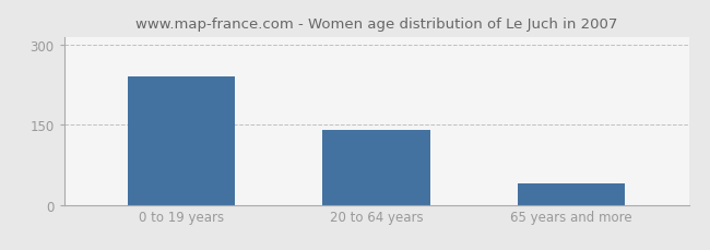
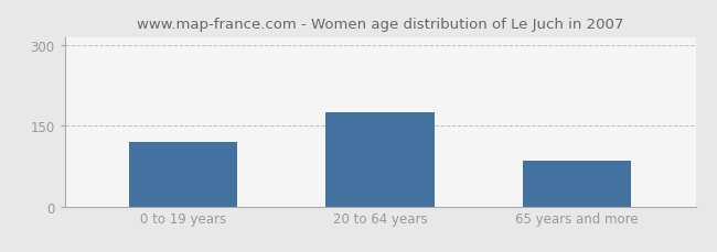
0 to 19 years: 240 -> 120
20 to 64 years: 140 -> 175
65 years and more: 40 -> 85
